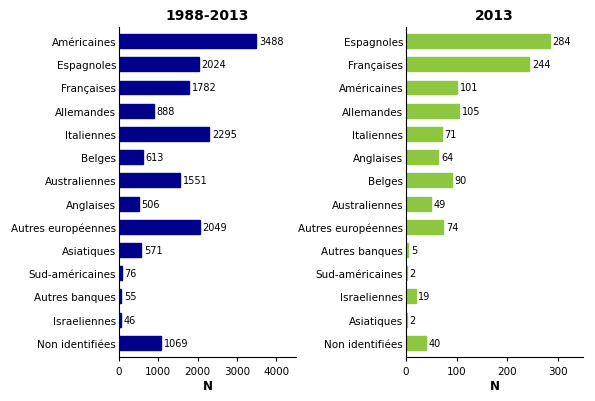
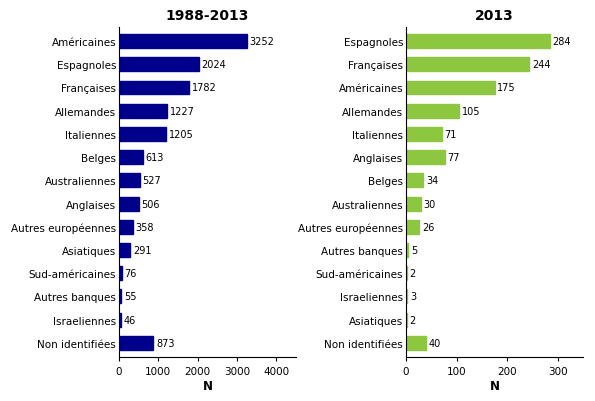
1988-2013/Américaines: 3488 -> 3252
1988-2013/Allemandes: 888 -> 1227
1988-2013/Italiennes: 2295 -> 1205
1988-2013/Australiennes: 1551 -> 527
1988-2013/Autres européennes: 2049 -> 358
1988-2013/Asiatiques: 571 -> 291
1988-2013/Non identifiées: 1069 -> 873
2013/Américaines: 101 -> 175
2013/Anglaises: 64 -> 77
2013/Belges: 90 -> 34
2013/Australiennes: 49 -> 30
2013/Autres européennes: 74 -> 26
2013/Israeliennes: 19 -> 3
